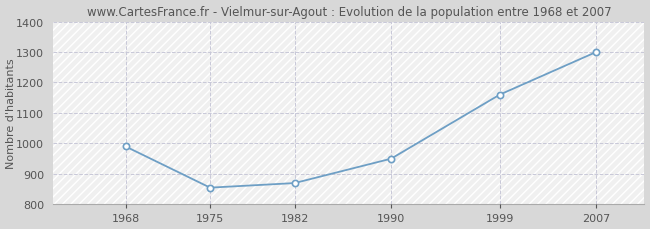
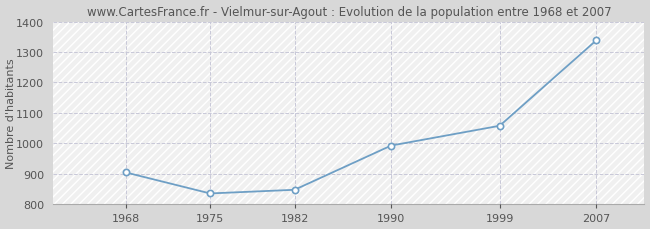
1968: 990 -> 905
1975: 855 -> 836
1982: 870 -> 848
1990: 950 -> 993
1999: 1160 -> 1058
2007: 1300 -> 1338
